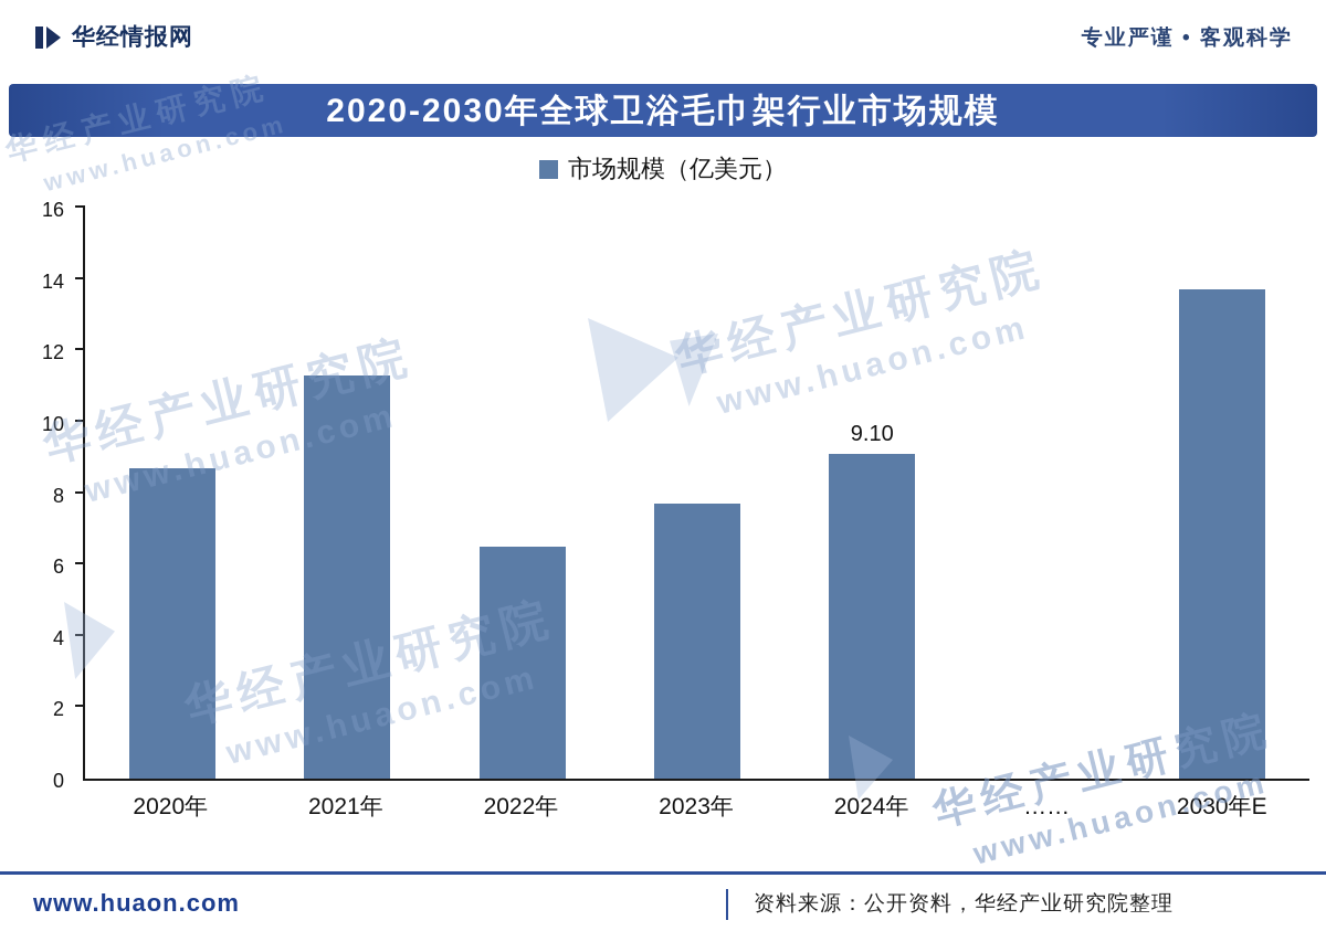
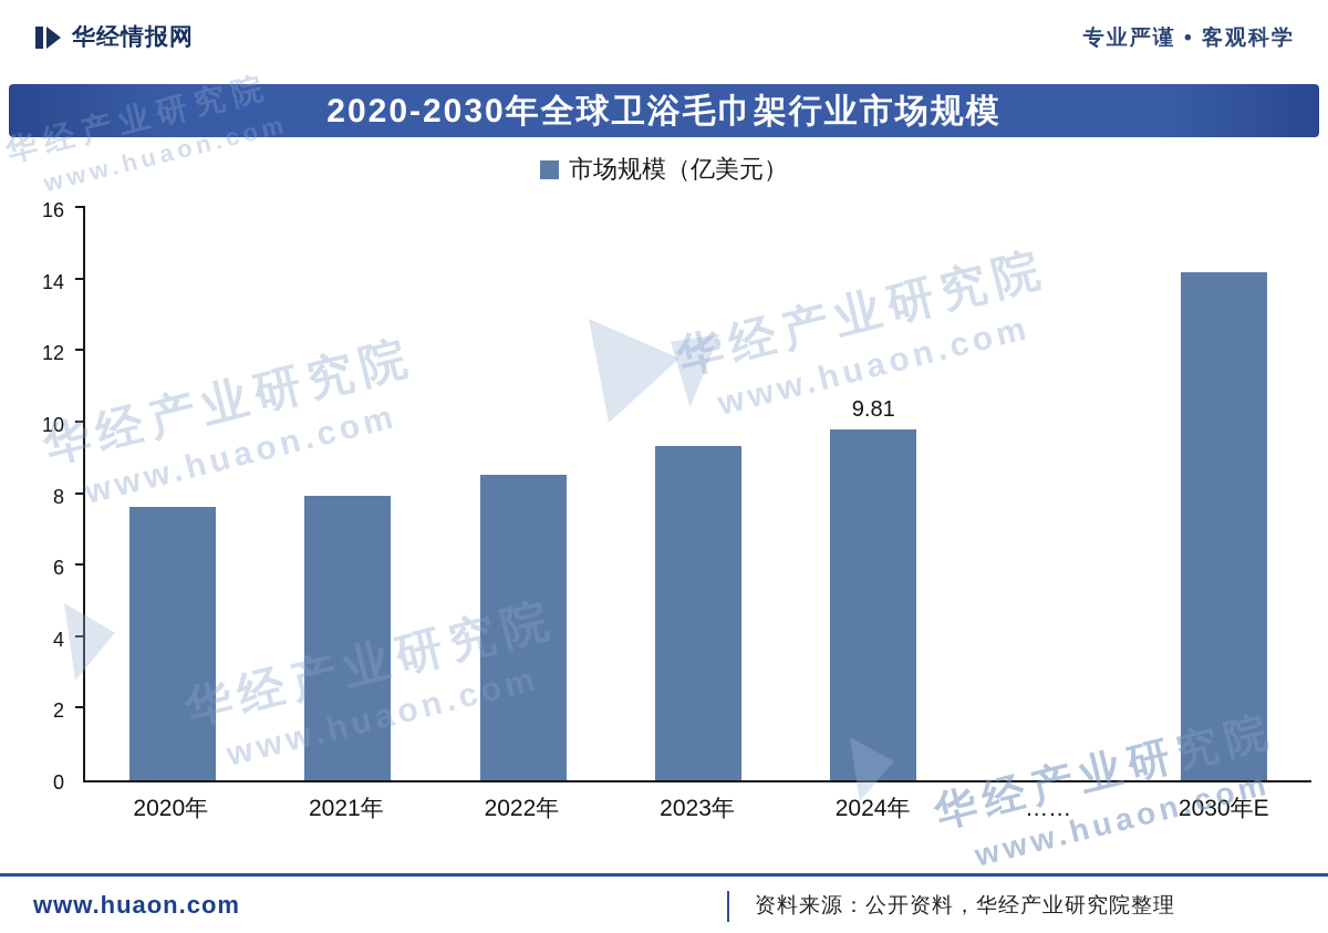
2020年: 8.7 -> 7.7
2021年: 11.3 -> 8.0
2022年: 6.5 -> 8.6
2023年: 7.7 -> 9.3
2024年: 9.10 -> 9.81
2030年E: 13.7 -> 14.2
